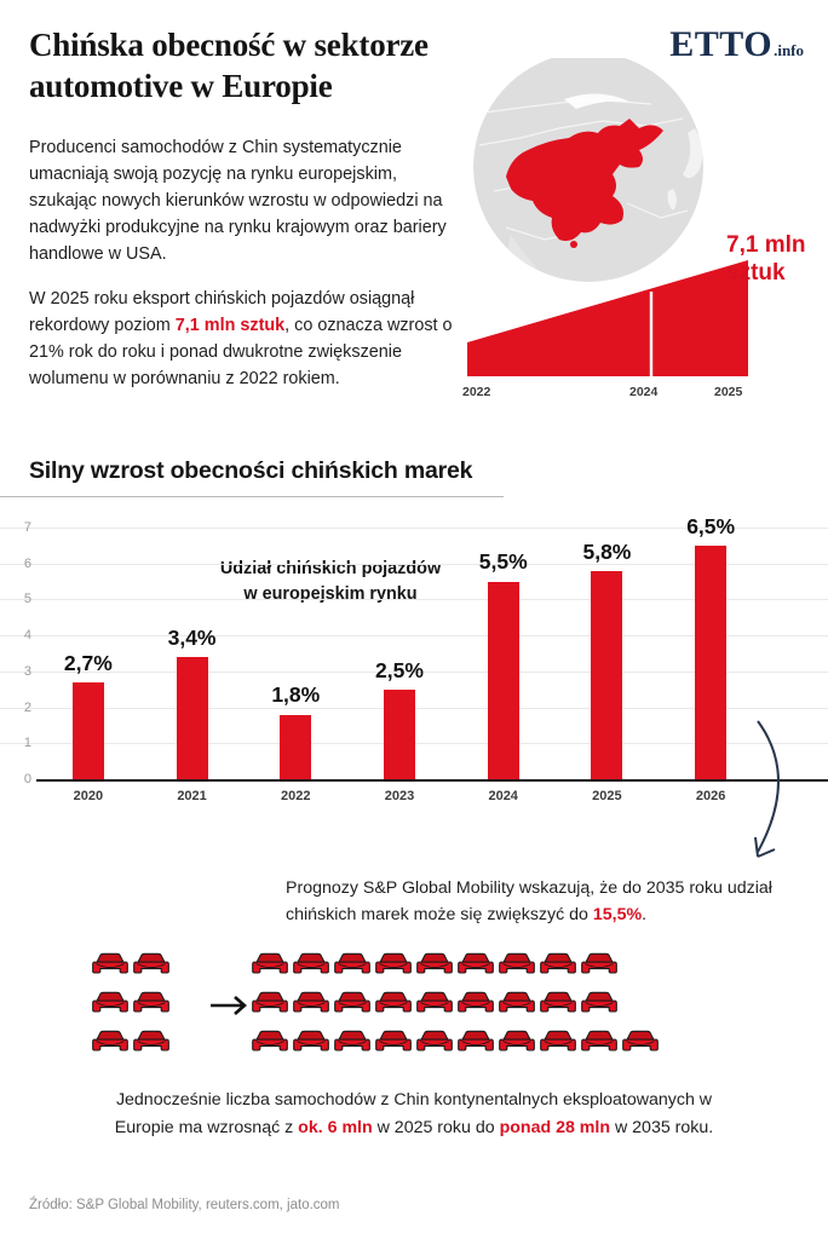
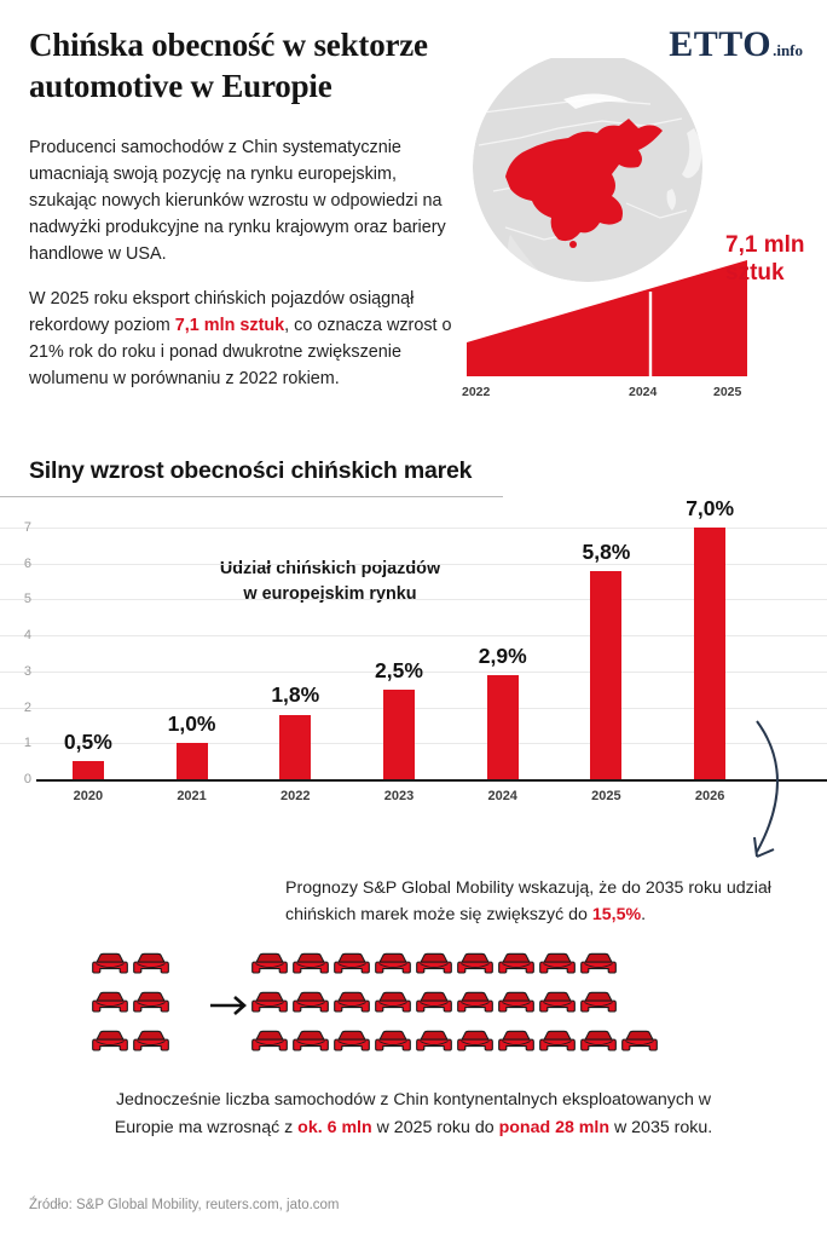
2020: 2,7% -> 0,5%
2021: 3,4% -> 1,0%
2024: 5,5% -> 2,9%
2026: 6,5% -> 7,0%
